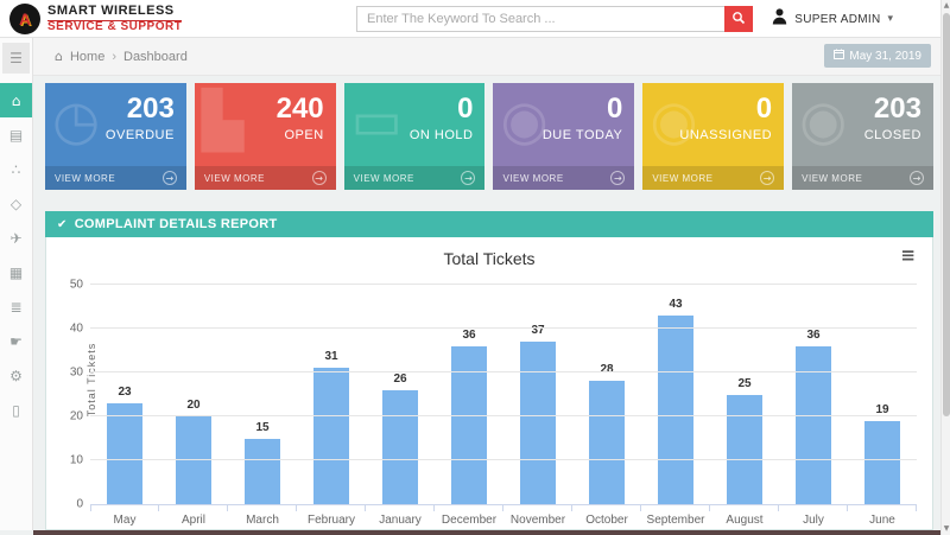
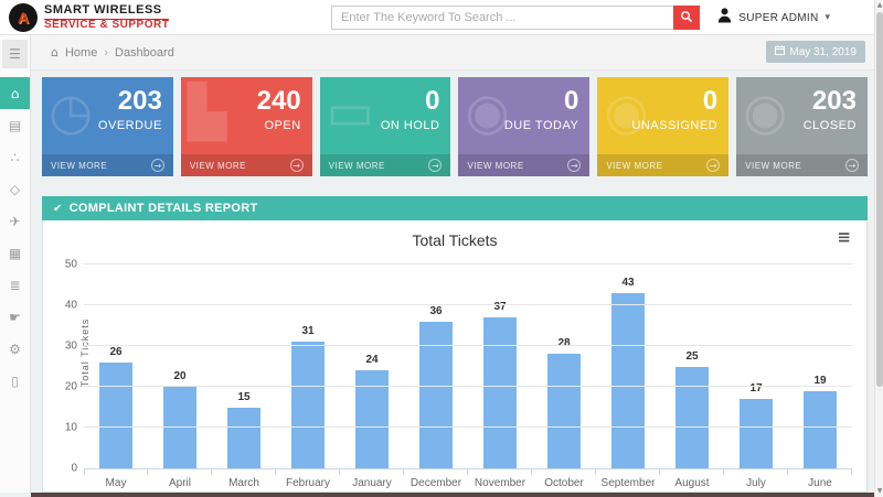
May: 23 -> 26
January: 26 -> 24
July: 36 -> 17
